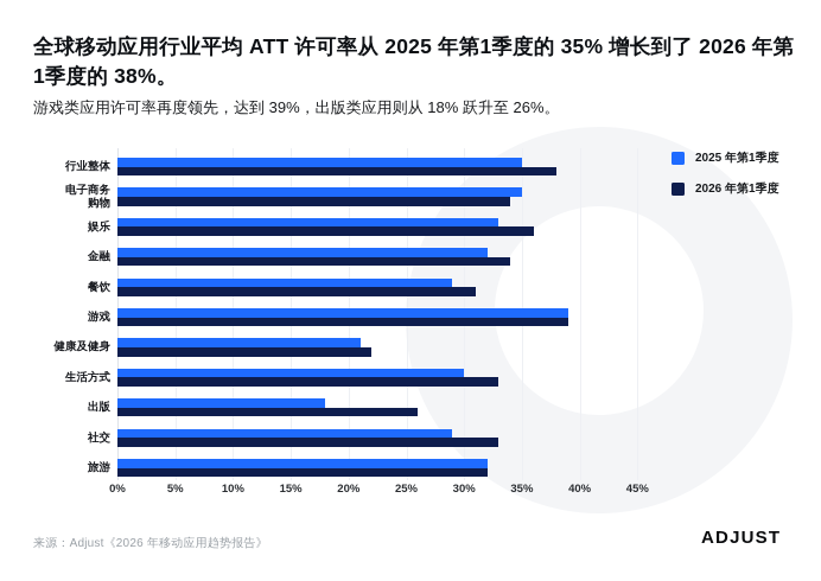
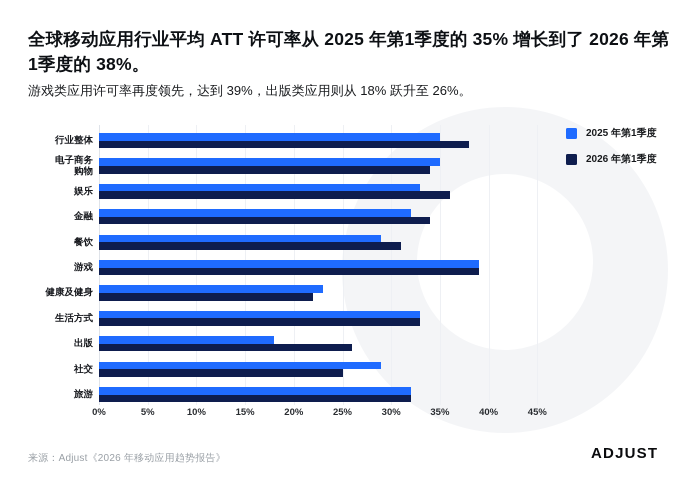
2025 年第1季度/健康及健身: 21% -> 23%
2025 年第1季度/生活方式: 30% -> 33%
2026 年第1季度/社交: 33% -> 25%
